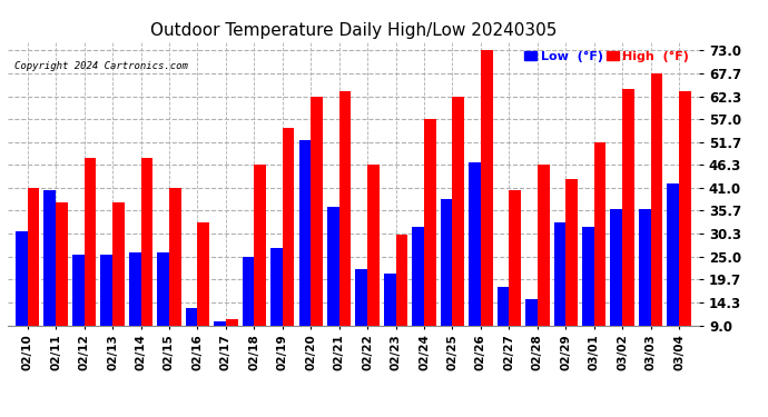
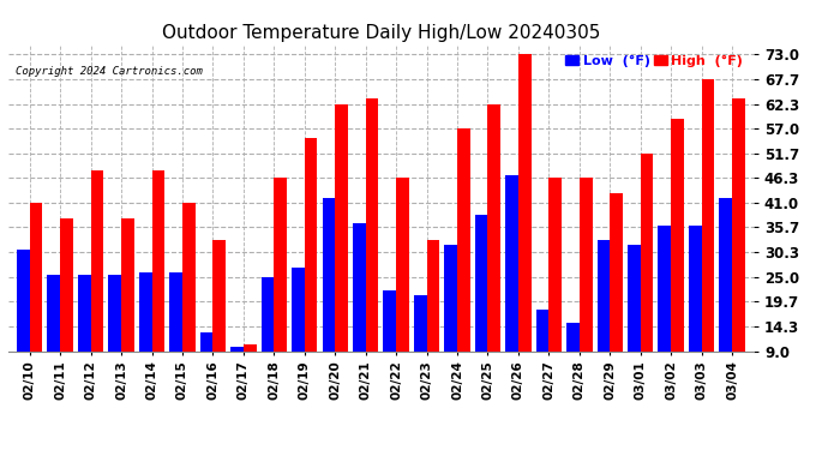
Low (°F)/02/11: 40.5 -> 25.5
Low (°F)/02/20: 52.0 -> 42.0
High (°F)/02/23: 30.0 -> 33.0
High (°F)/02/27: 40.5 -> 46.3
High (°F)/03/02: 64.0 -> 59.0
